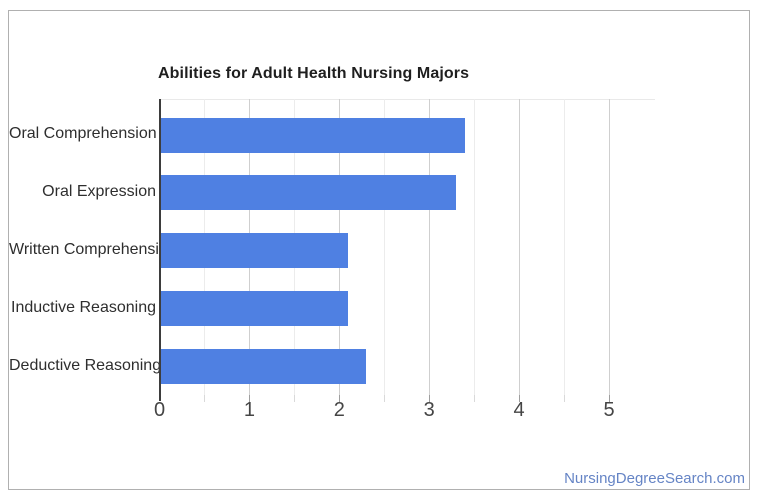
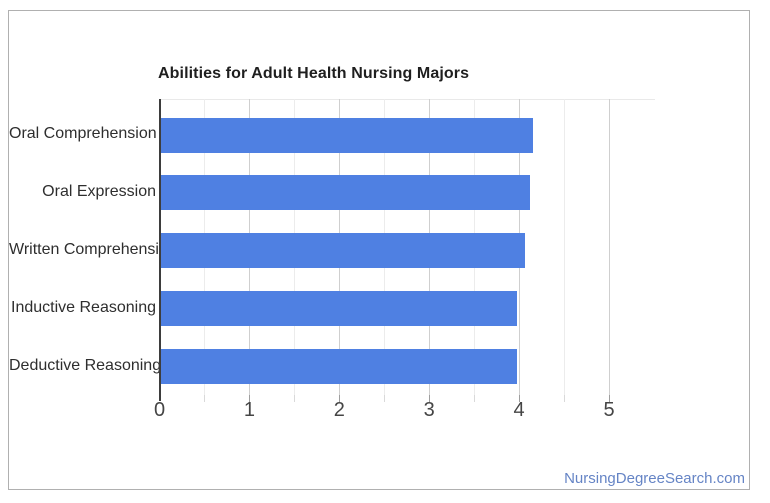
Oral Comprehension: 3.4 -> 4.2
Oral Expression: 3.3 -> 4.1
Written Comprehension: 2.1 -> 4.1
Inductive Reasoning: 2.1 -> 4.0
Deductive Reasoning: 2.3 -> 4.0
